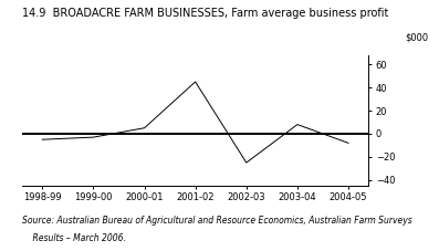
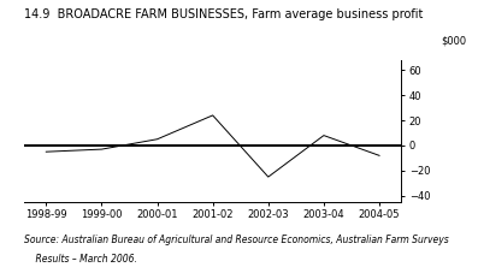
2001-02: 45 -> 24
